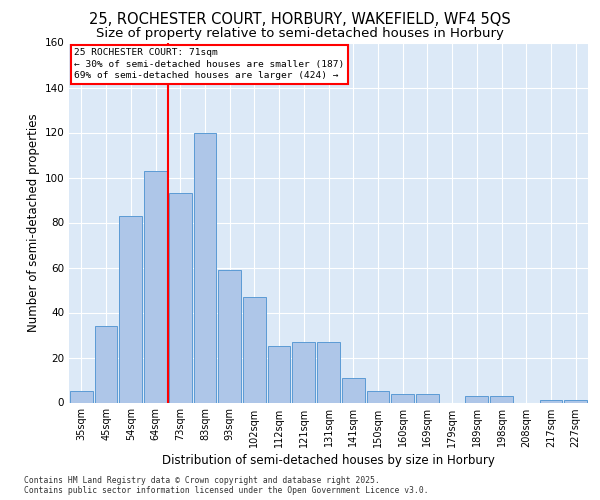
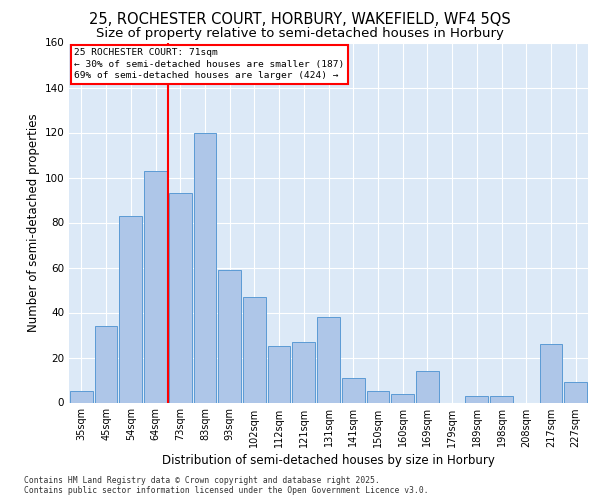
131sqm: 27 -> 38
169sqm: 4 -> 14
217sqm: 1 -> 26
227sqm: 1 -> 9
